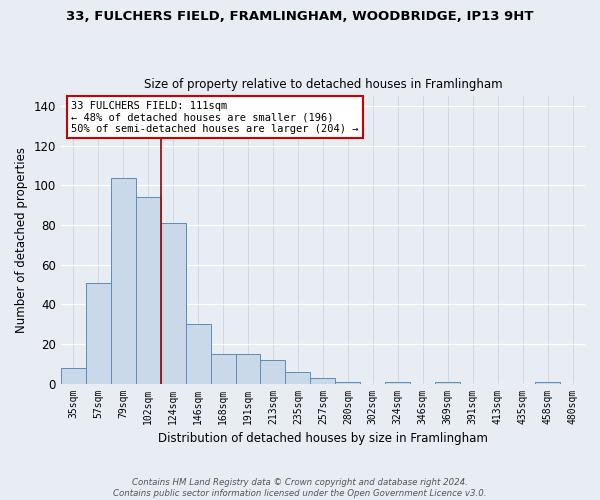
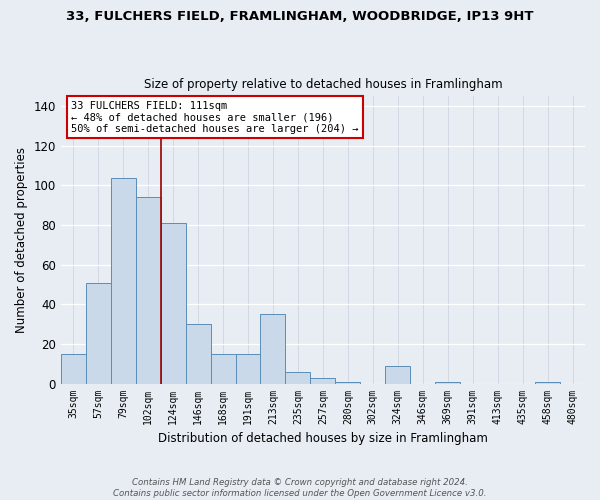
35sqm: 8 -> 15
213sqm: 12 -> 35
324sqm: 1 -> 9
